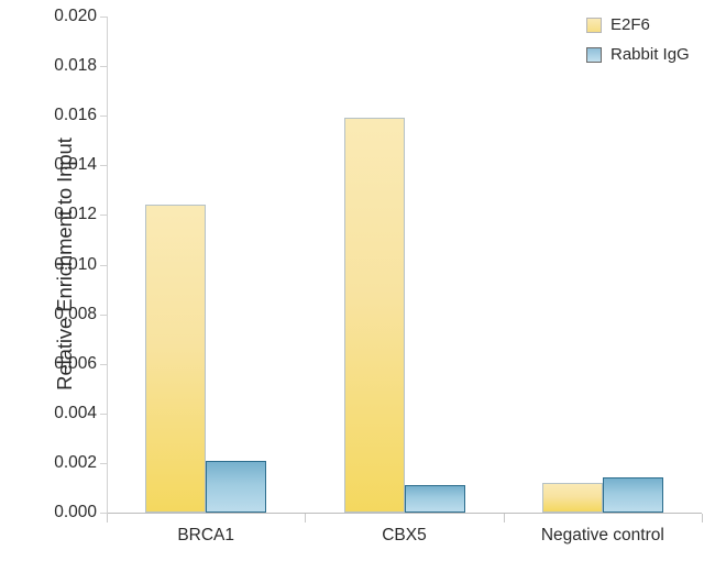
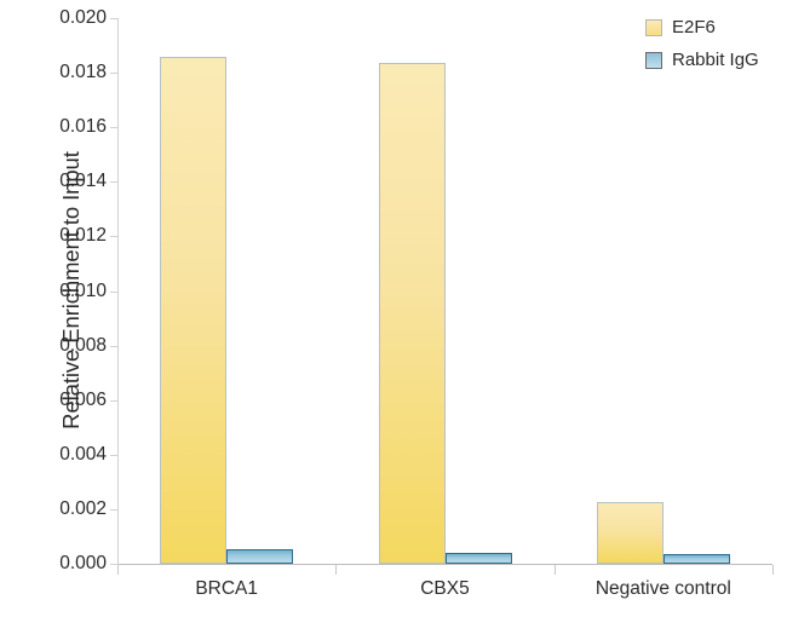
E2F6/BRCA1: 0.0124 -> 0.0186
Rabbit IgG/BRCA1: 0.0021 -> 0.0006
E2F6/CBX5: 0.0159 -> 0.0184
Rabbit IgG/CBX5: 0.0011 -> 0.0004
E2F6/Negative control: 0.0012 -> 0.0023
Rabbit IgG/Negative control: 0.0014 -> 0.0003
